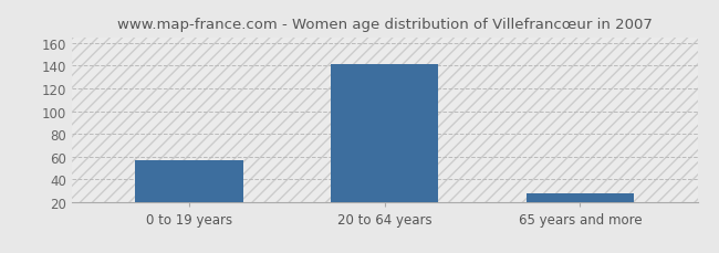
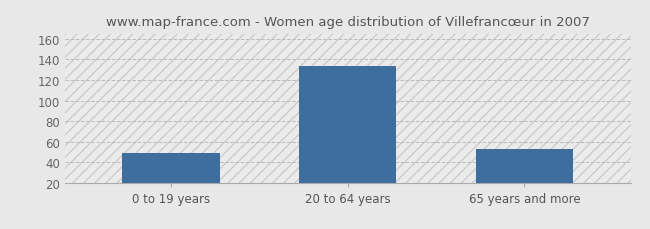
0 to 19 years: 57 -> 49
20 to 64 years: 141 -> 133
65 years and more: 28 -> 53
